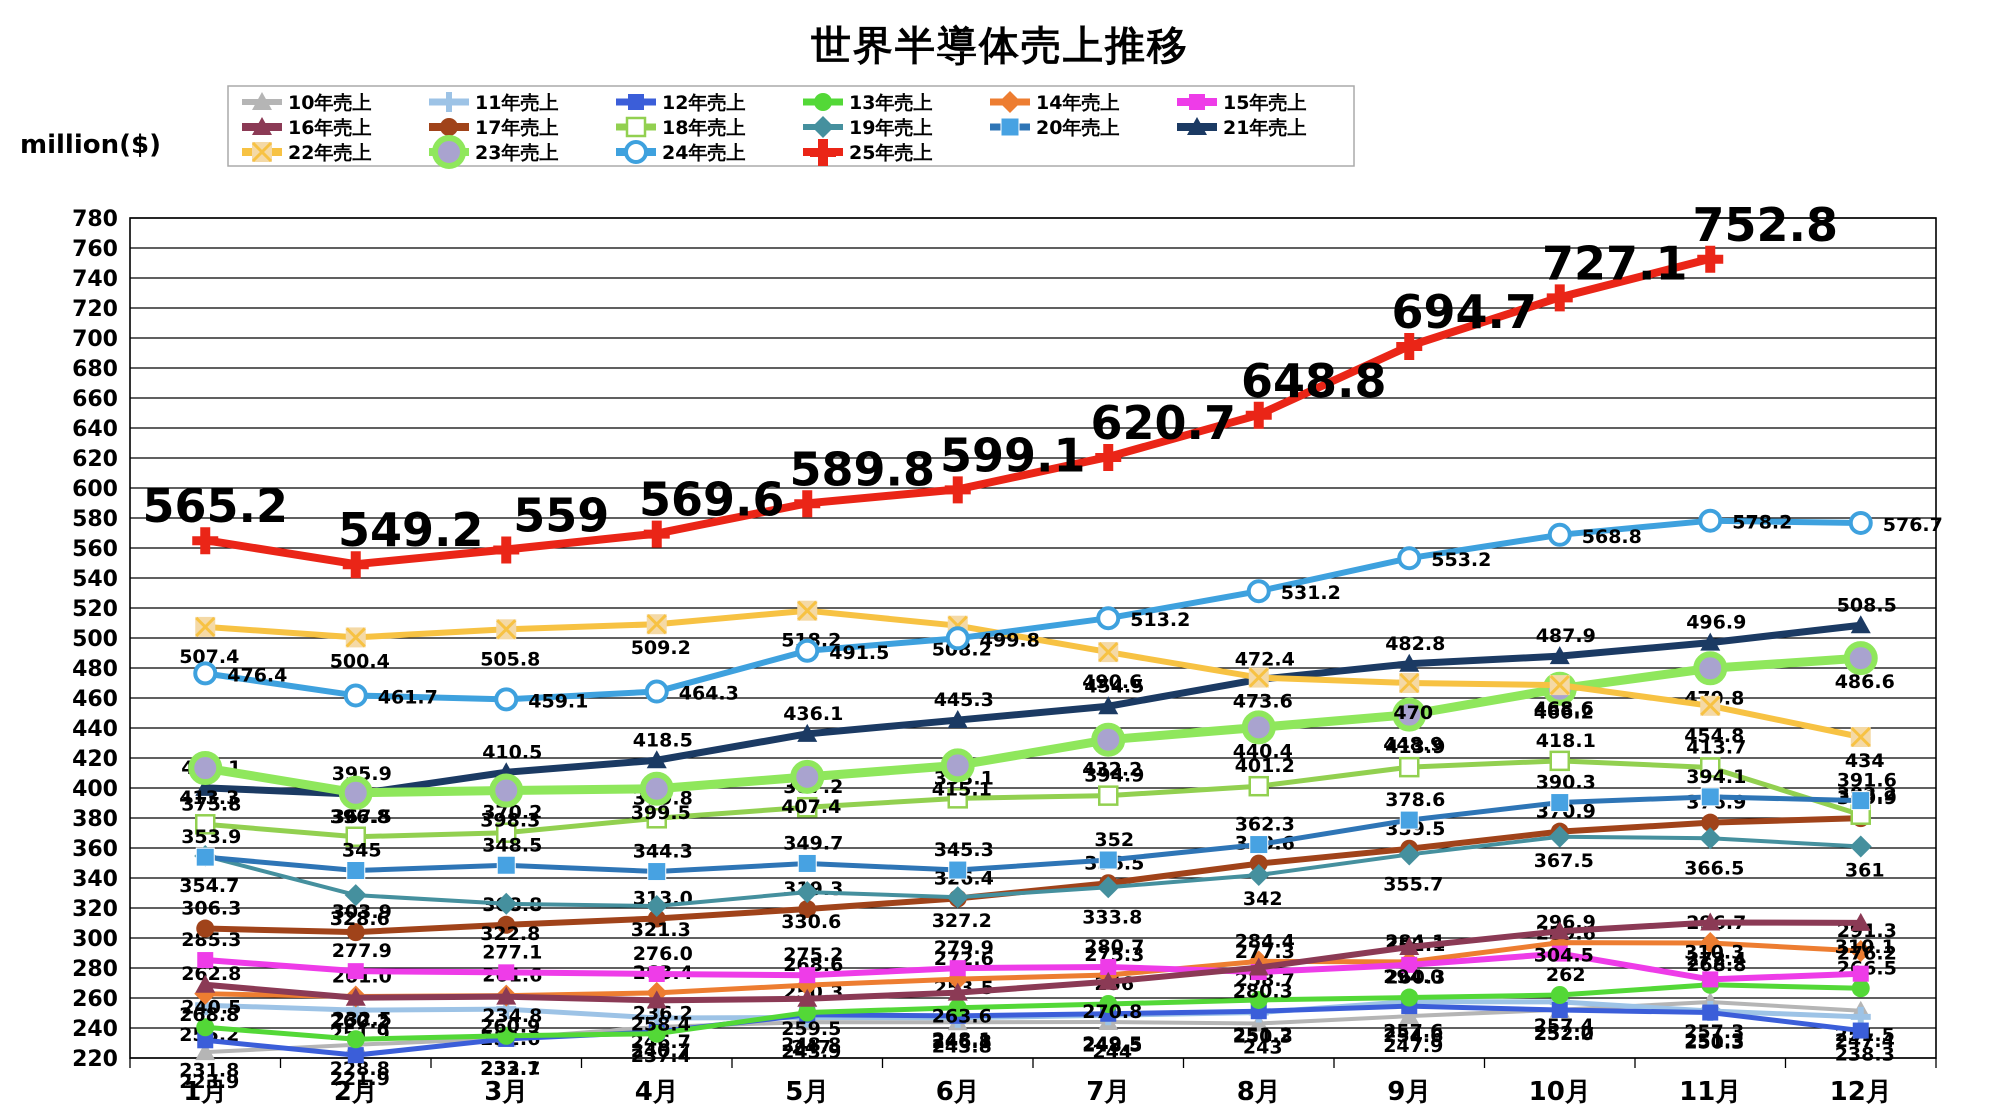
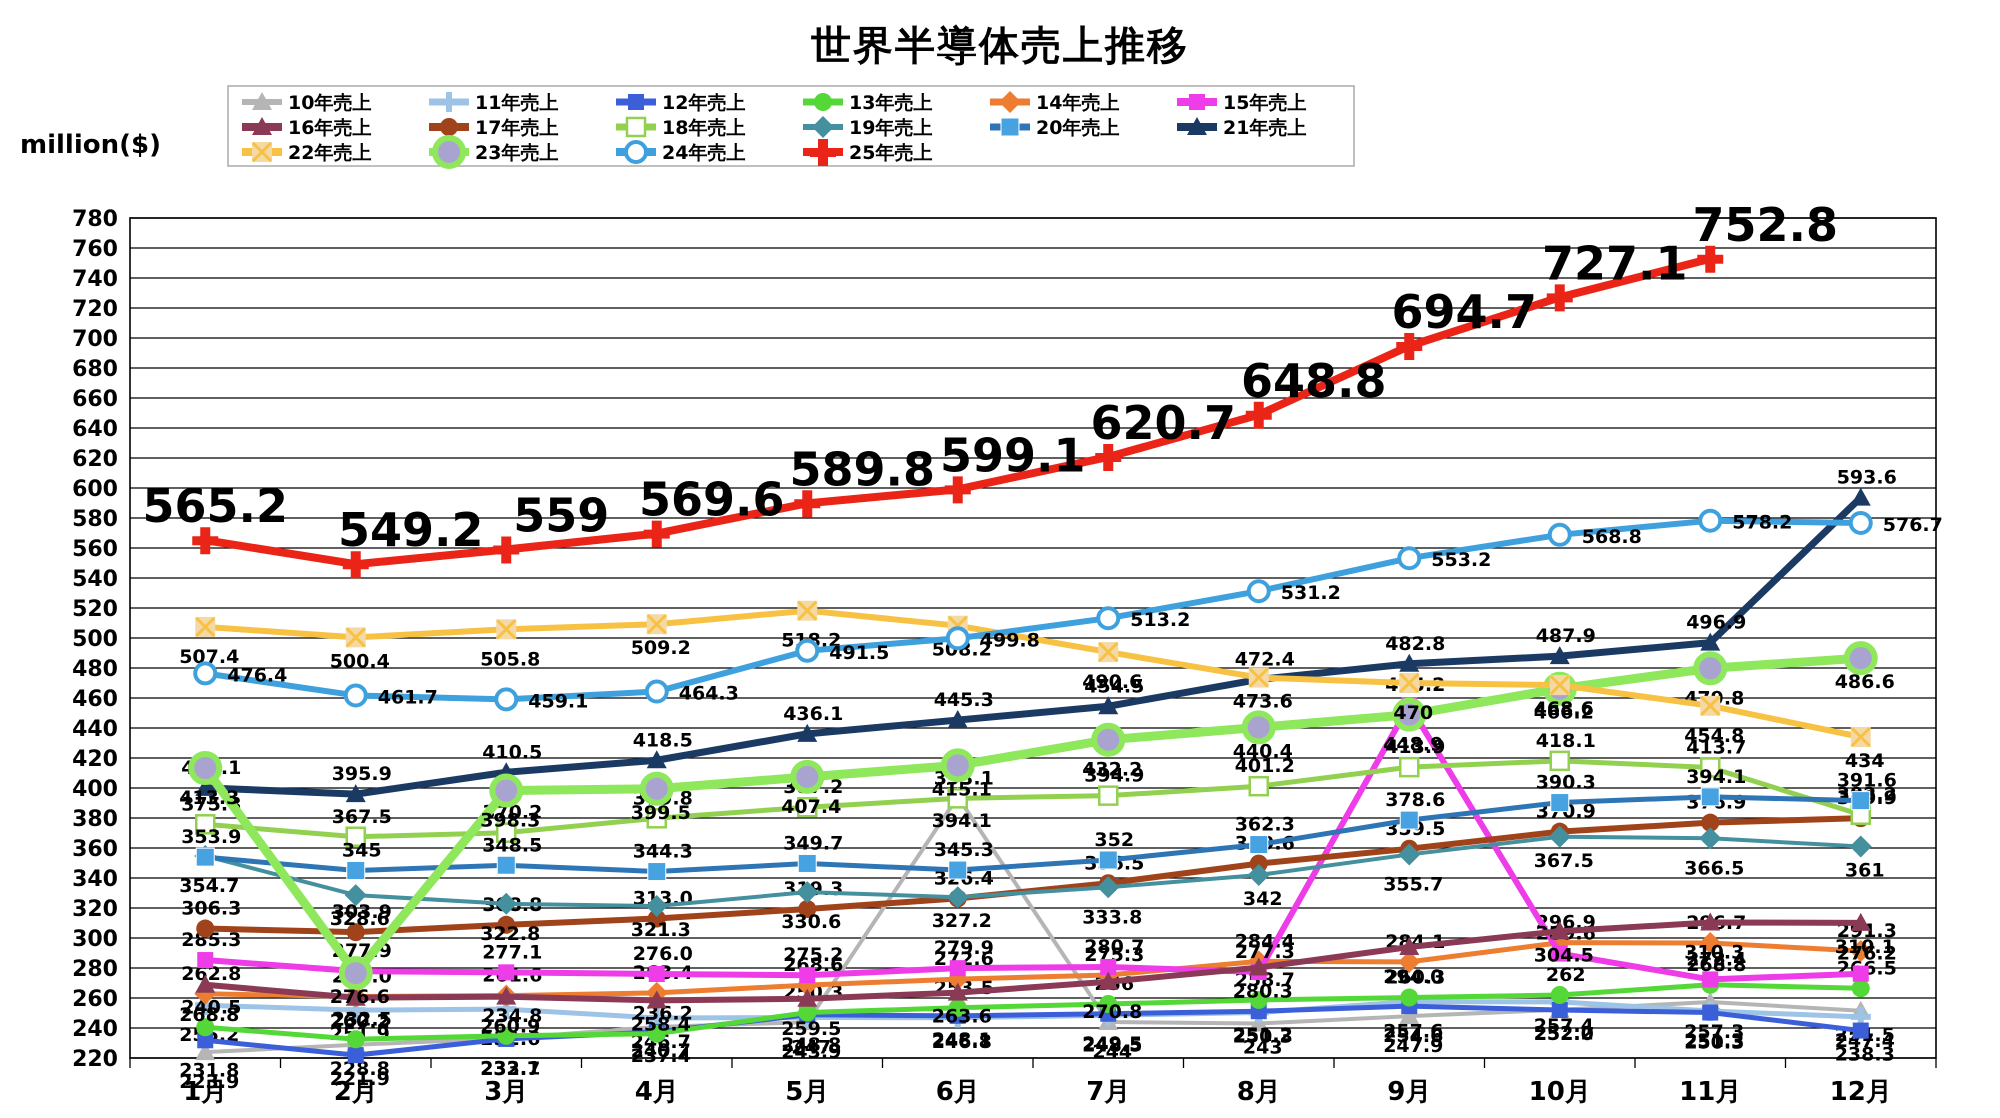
23年売上/2月: 396.8 -> 276.6
10年売上/6月: 243.8 -> 394.1
15年売上/9月: 282.1 -> 455.2
21年売上/12月: 508.5 -> 593.6
